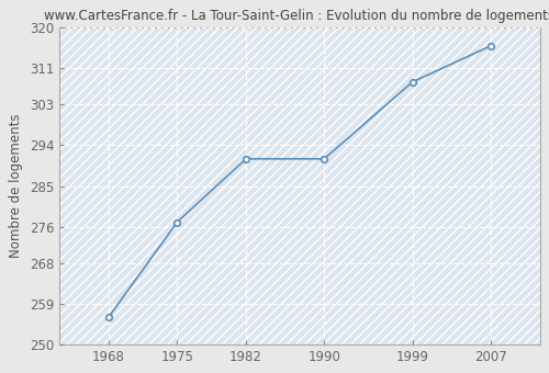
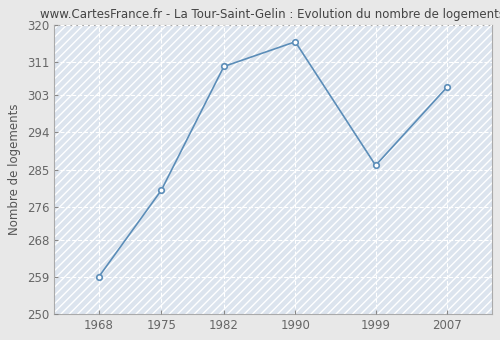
1968: 256 -> 259
1975: 277 -> 280
1982: 291 -> 310
1990: 291 -> 316
1999: 308 -> 286
2007: 316 -> 305
